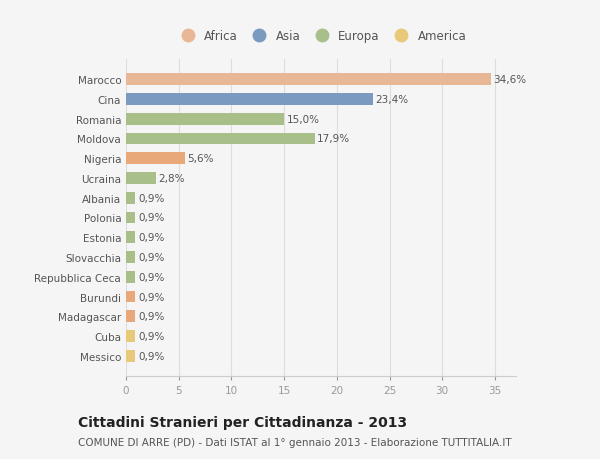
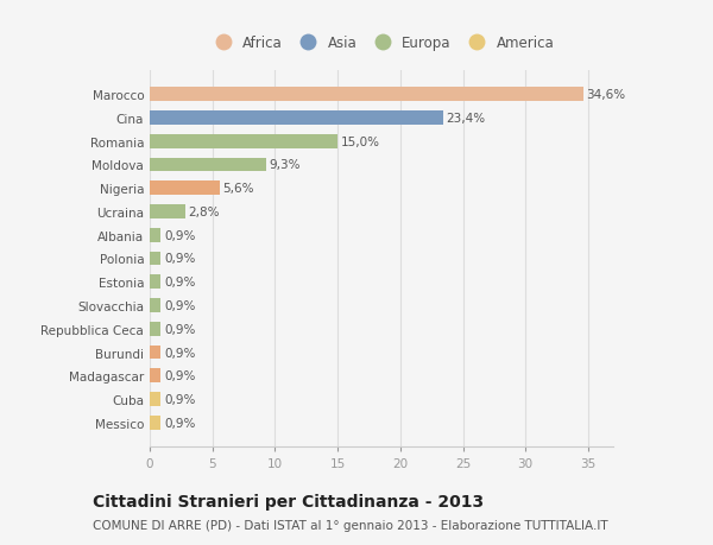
Moldova: 17,9% -> 9,3%
